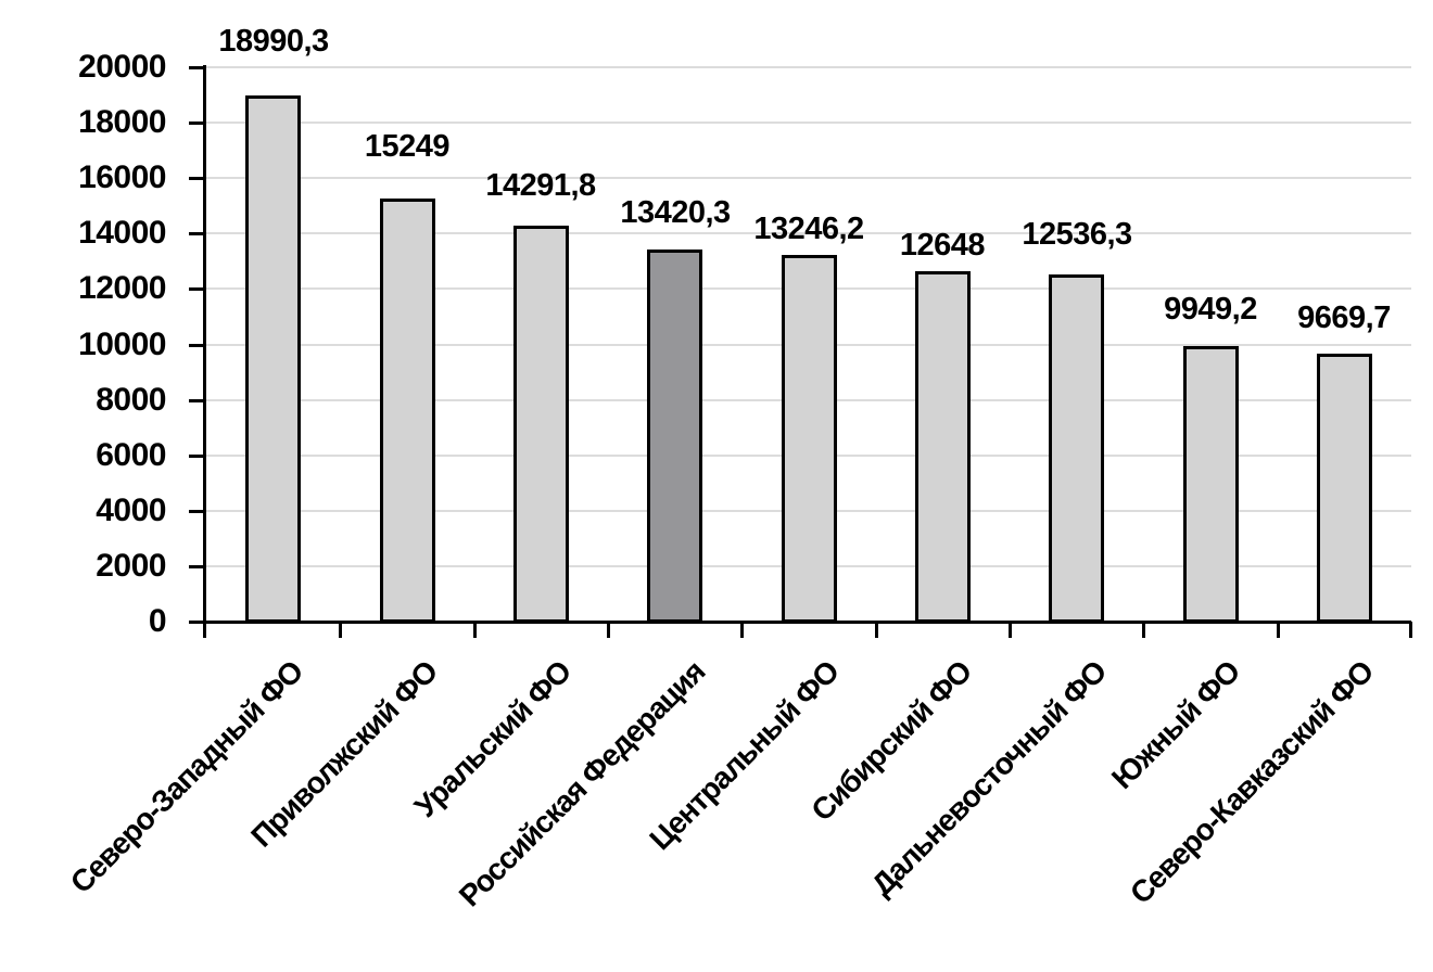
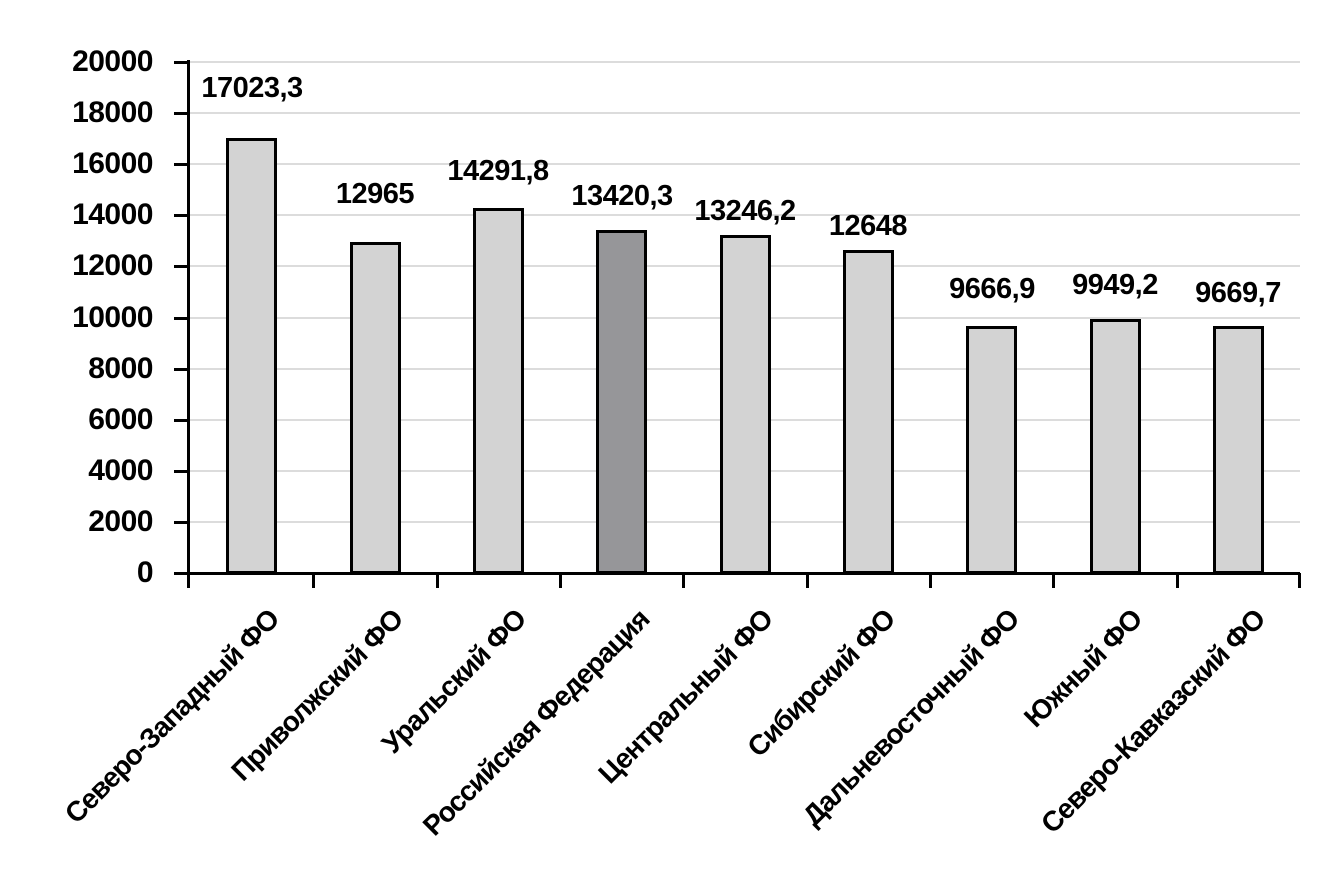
Северо-Западный ФО: 18990,3 -> 17023,3
Приволжский ФО: 15249 -> 12965
Дальневосточный ФО: 12536,3 -> 9666,9
